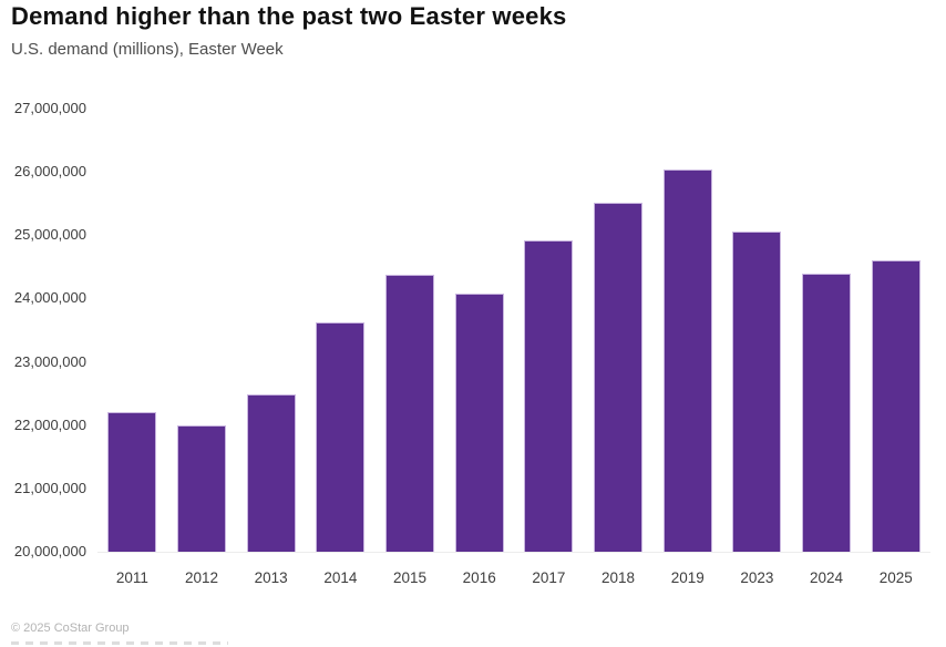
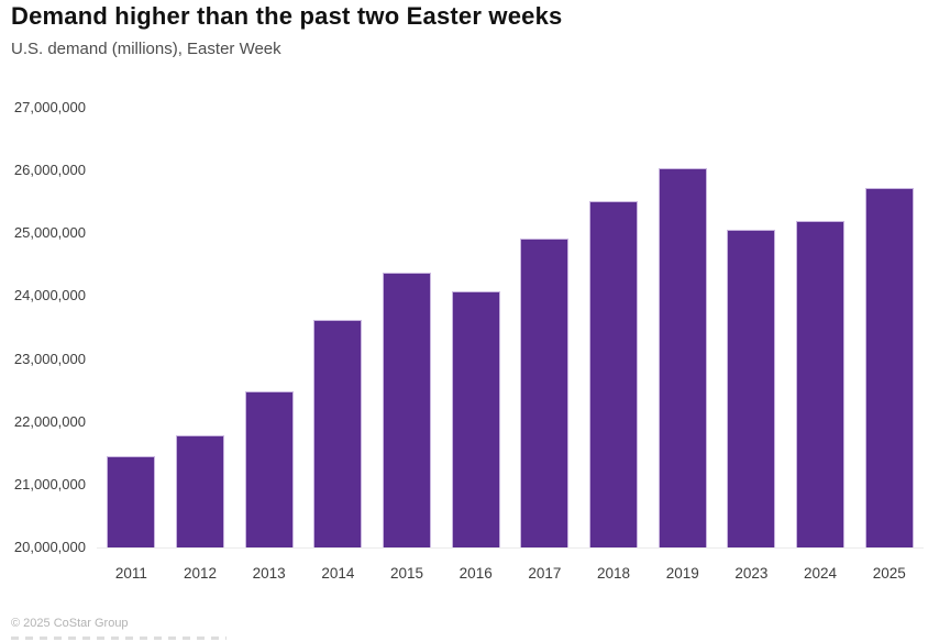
2011: 22200000 -> 21400000
2012: 22000000 -> 21800000
2024: 24400000 -> 25200000
2025: 24600000 -> 25700000
